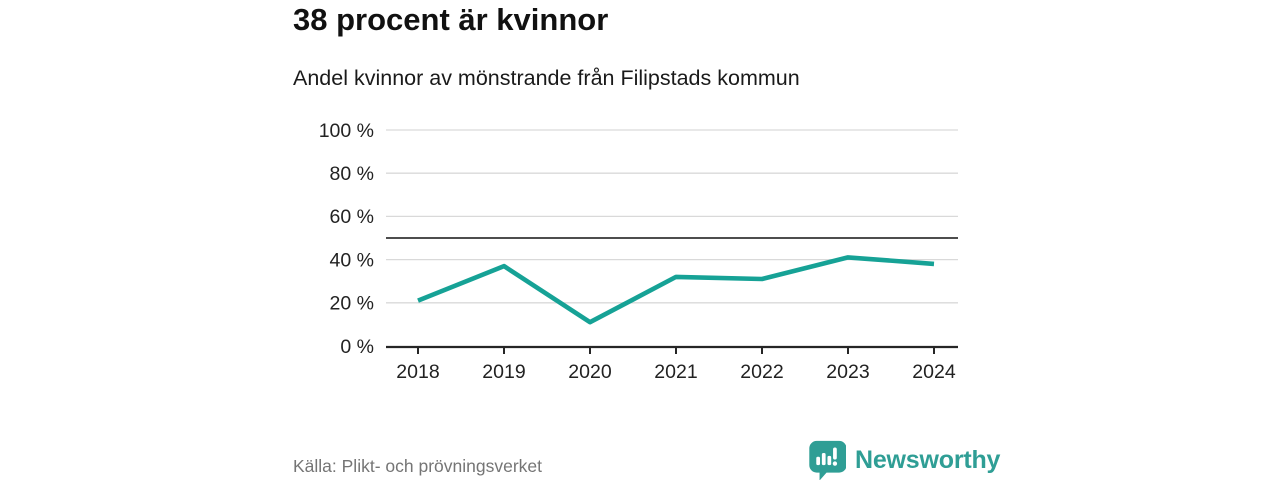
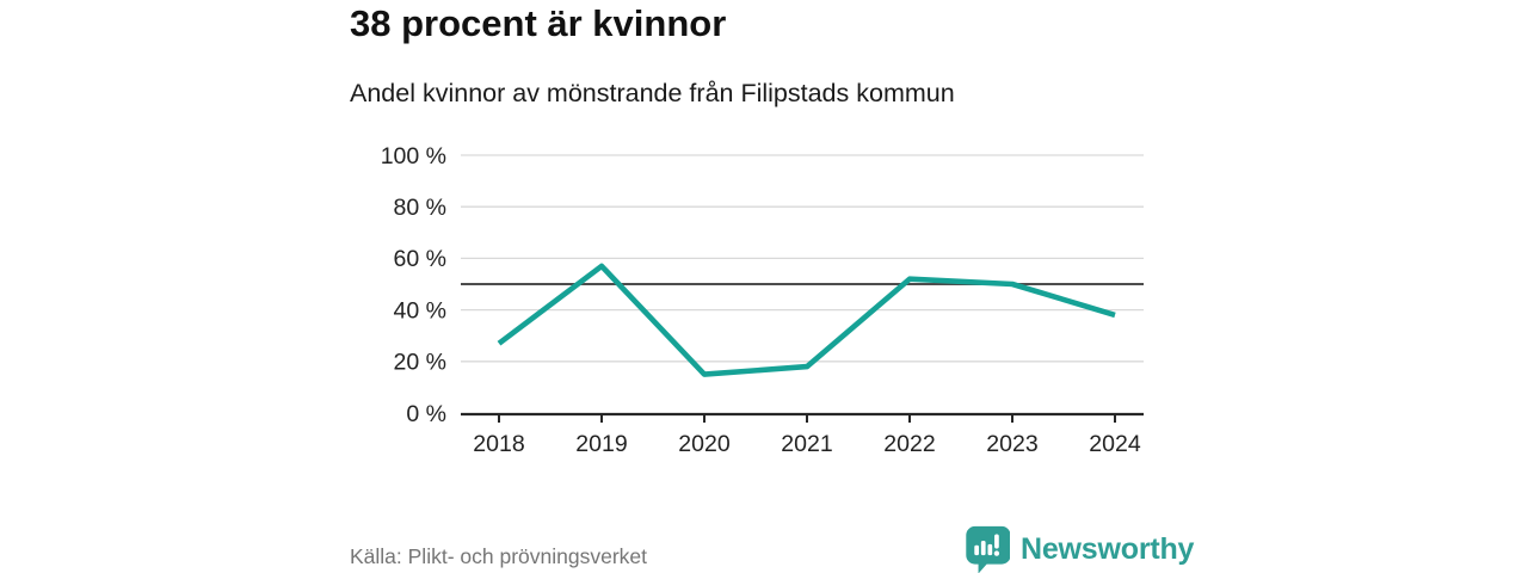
2018: 21% -> 27%
2019: 37% -> 57%
2020: 11% -> 15%
2021: 32% -> 18%
2022: 31% -> 52%
2023: 41% -> 50%
